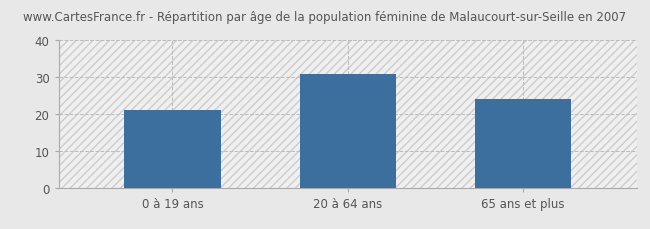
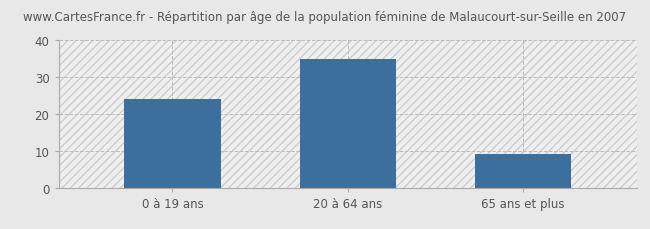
0 à 19 ans: 21 -> 24
20 à 64 ans: 31 -> 35
65 ans et plus: 24 -> 9
